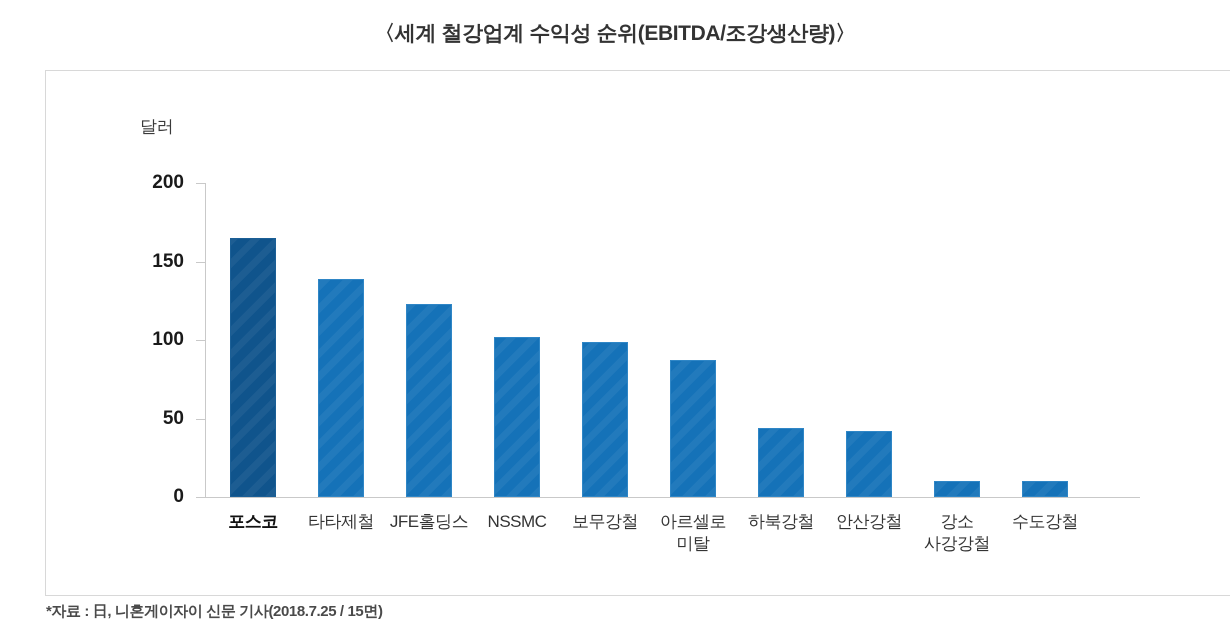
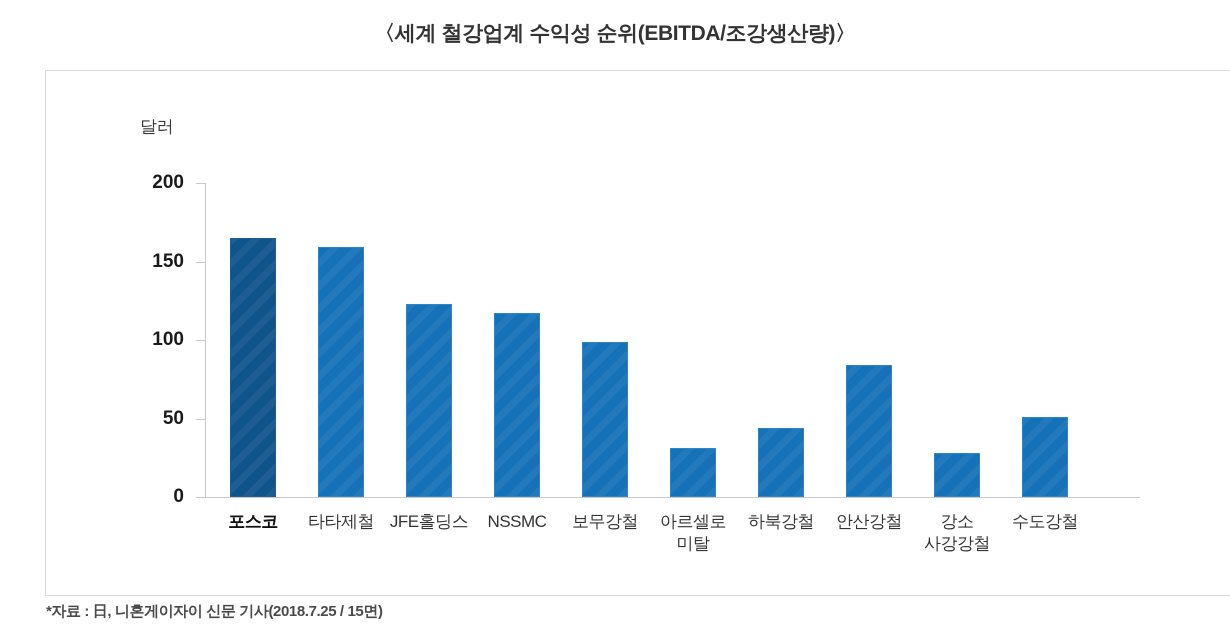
타타제철: 139 -> 159
NSSMC: 102 -> 117
아르셀로 미탈: 87 -> 31
안산강철: 42 -> 84
강소 사강강철: 10 -> 28
수도강철: 10 -> 51
